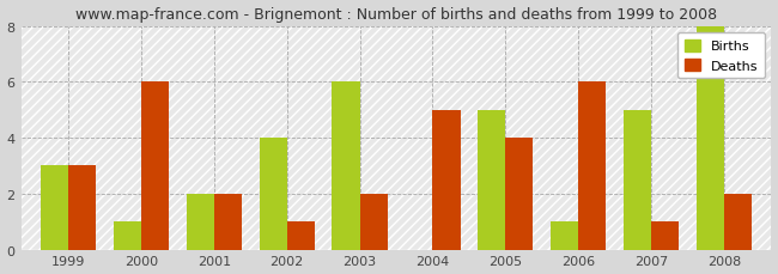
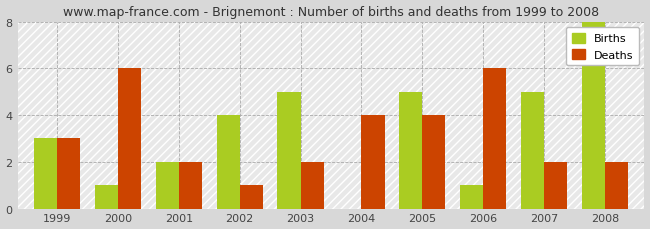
Births/2003: 6 -> 5
Deaths/2004: 5 -> 4
Deaths/2007: 1 -> 2
